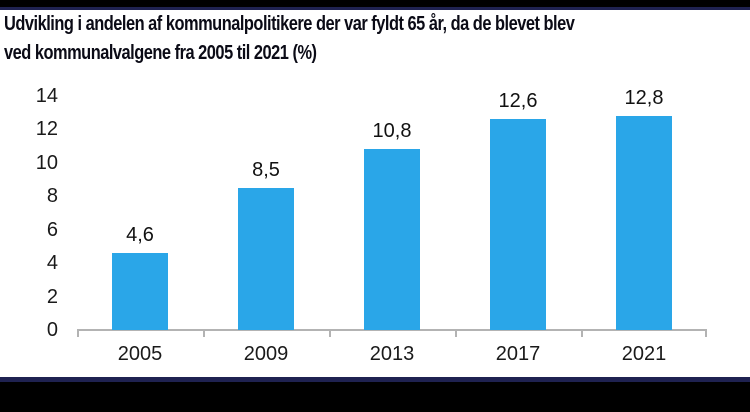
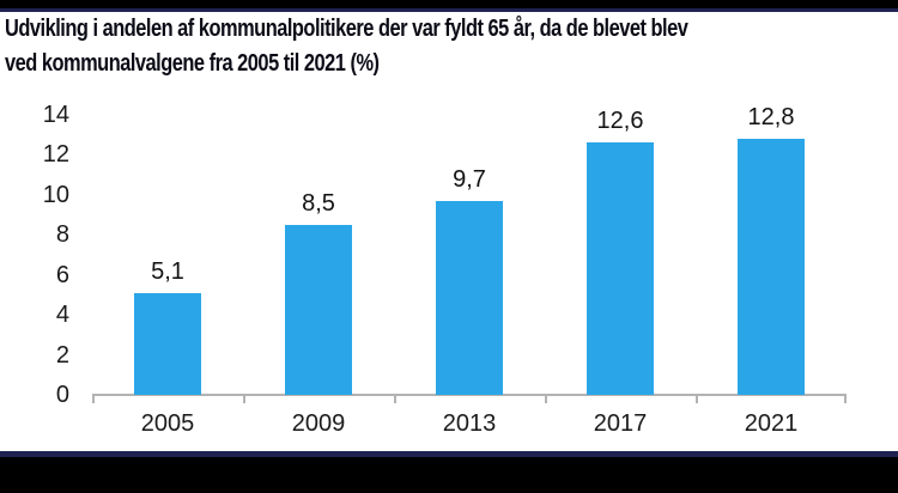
2005: 4,6 -> 5,1
2013: 10,8 -> 9,7
